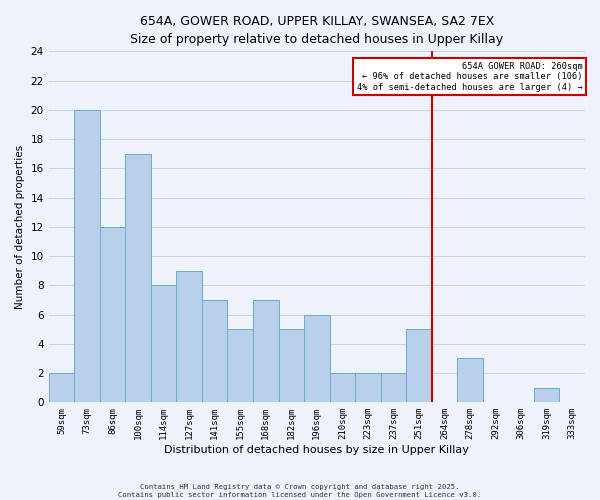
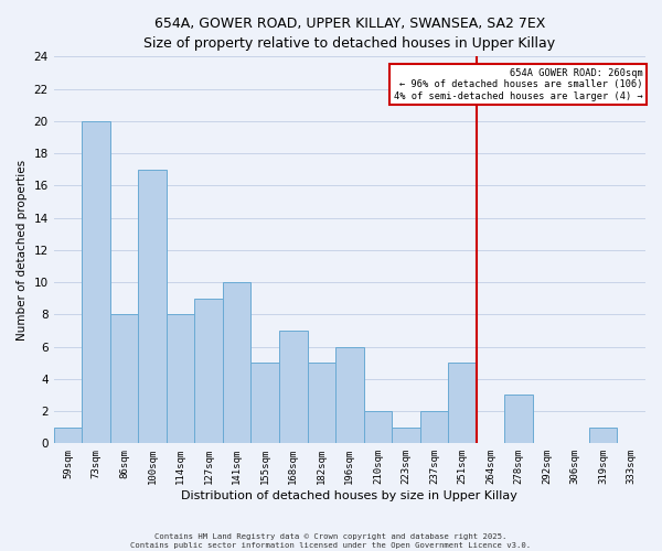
59sqm: 2 -> 1
86sqm: 12 -> 8
141sqm: 7 -> 10
223sqm: 2 -> 1
